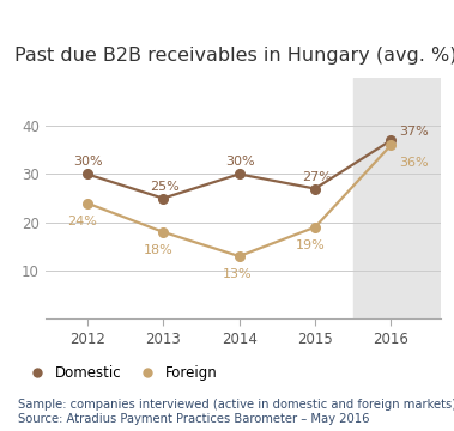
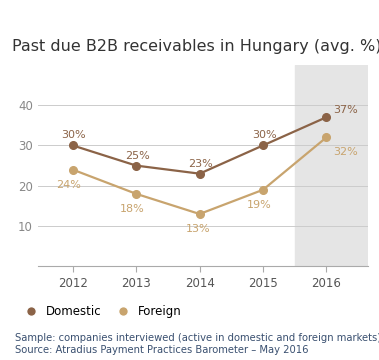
Domestic/2014: 30% -> 23%
Domestic/2015: 27% -> 30%
Foreign/2016: 36% -> 32%
